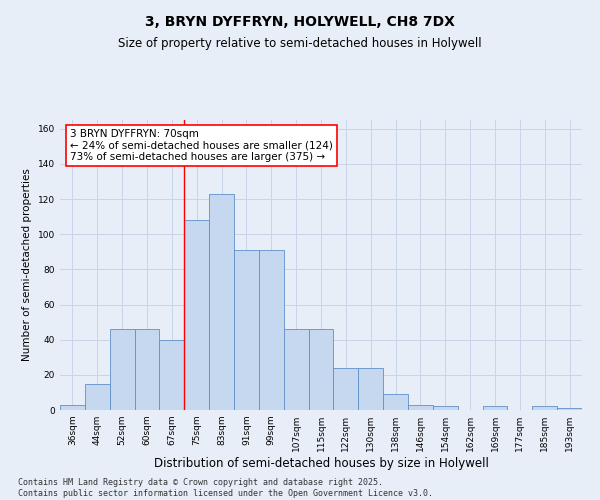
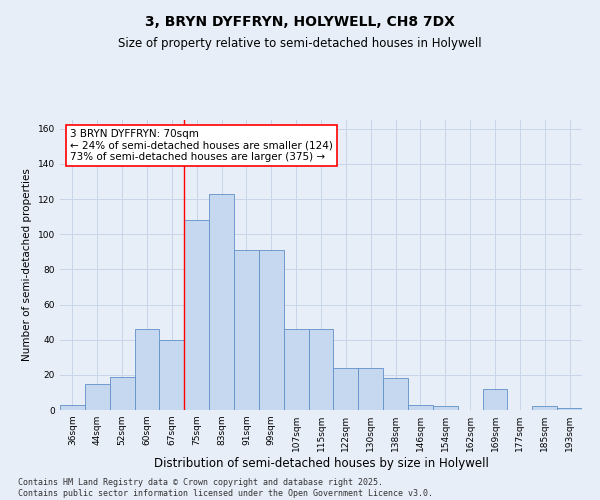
52sqm: 46 -> 19
138sqm: 9 -> 18
169sqm: 2 -> 12
